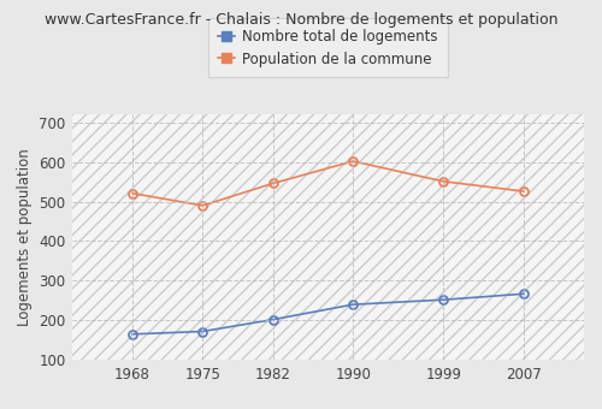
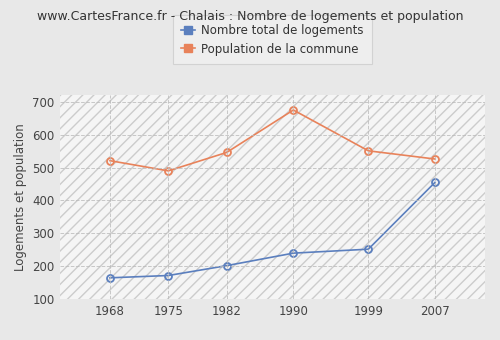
Population de la commune/1990: 602 -> 675
Nombre total de logements/2007: 267 -> 455
